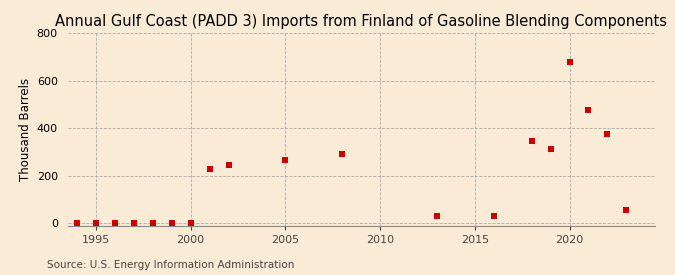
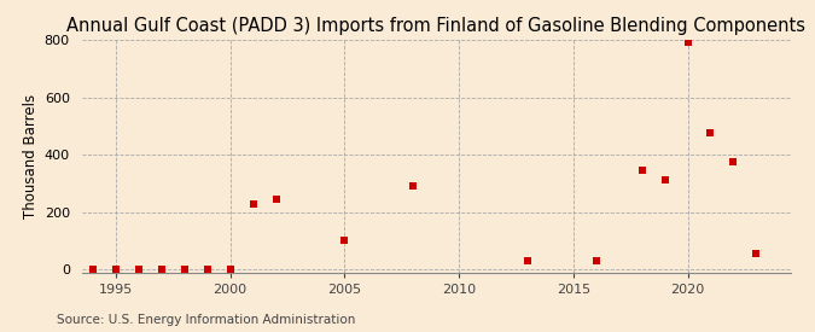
2005: 265 -> 100
2020: 680 -> 790
